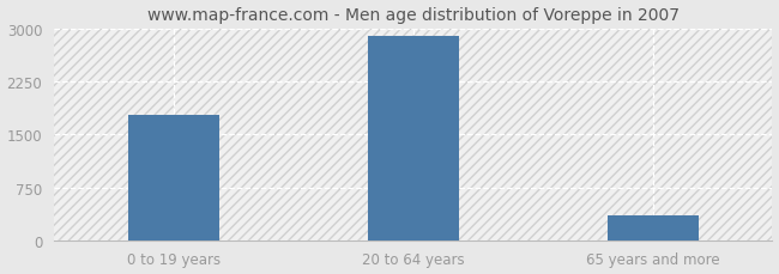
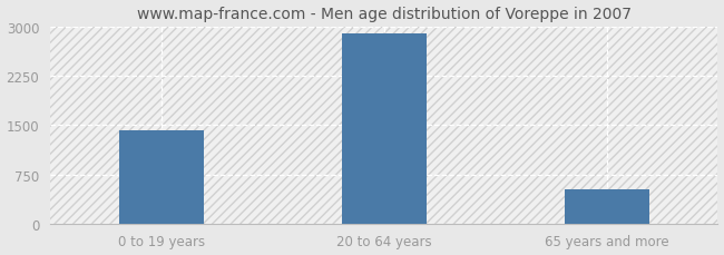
0 to 19 years: 1780 -> 1420
65 years and more: 360 -> 520
